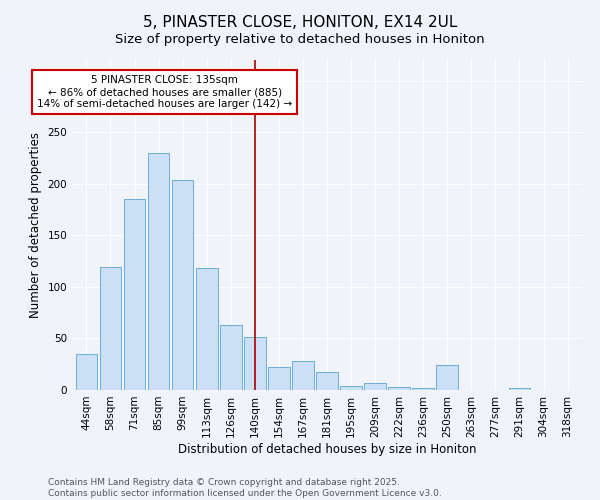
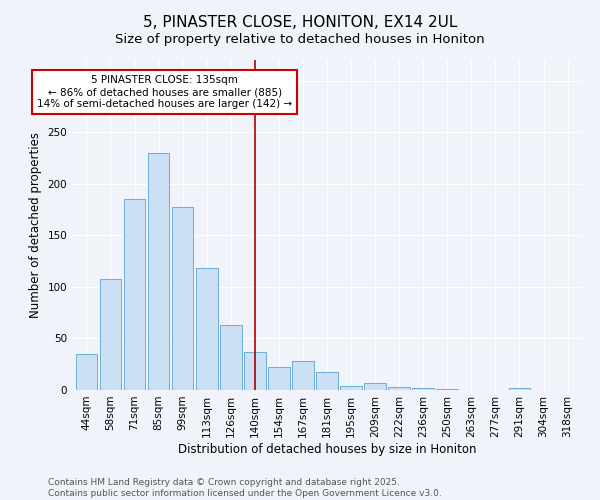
58sqm: 119 -> 108
99sqm: 204 -> 177
140sqm: 51 -> 37
250sqm: 24 -> 1
